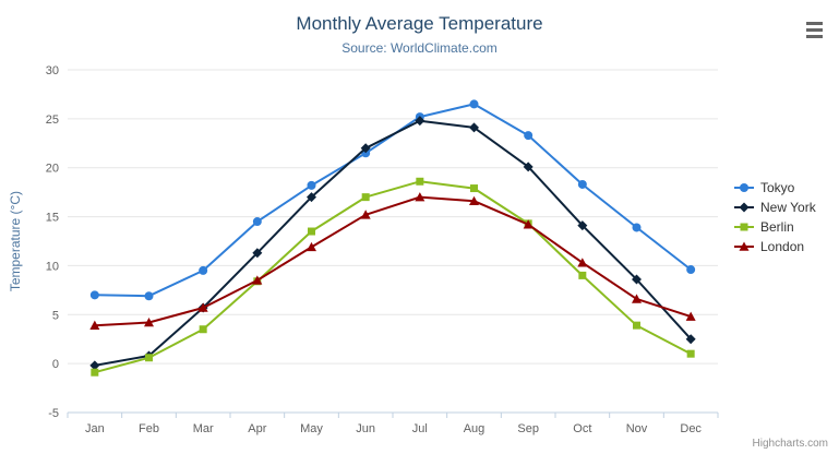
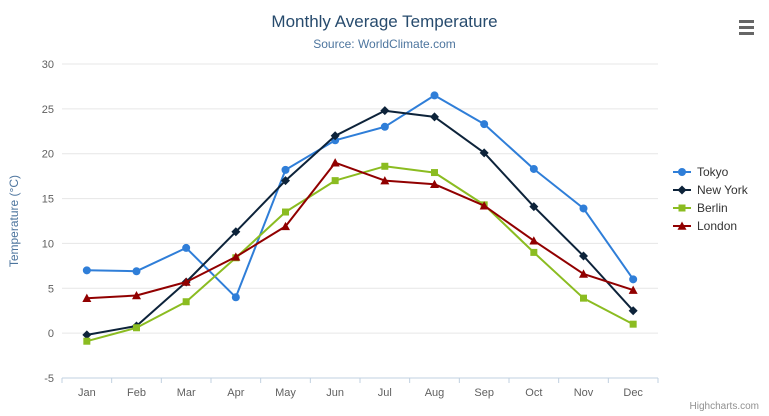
Tokyo/Apr: 14 -> 4
London/Jun: 15 -> 19
Tokyo/Jul: 25 -> 23
Tokyo/Dec: 10 -> 6
